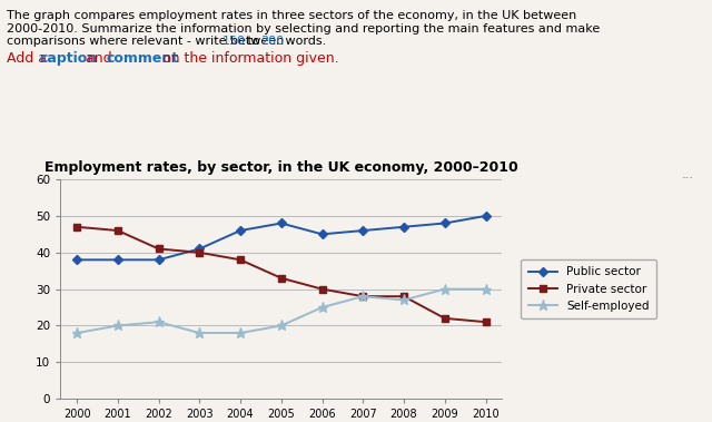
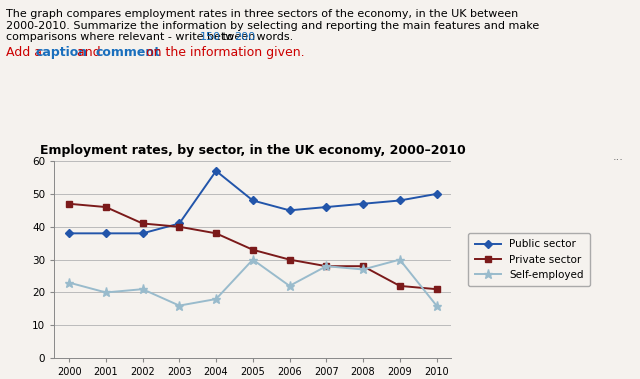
Self-employed/2000: 18 -> 23
Self-employed/2003: 18 -> 16
Public sector/2004: 46 -> 57
Self-employed/2005: 20 -> 30
Self-employed/2006: 25 -> 22
Self-employed/2010: 30 -> 16
